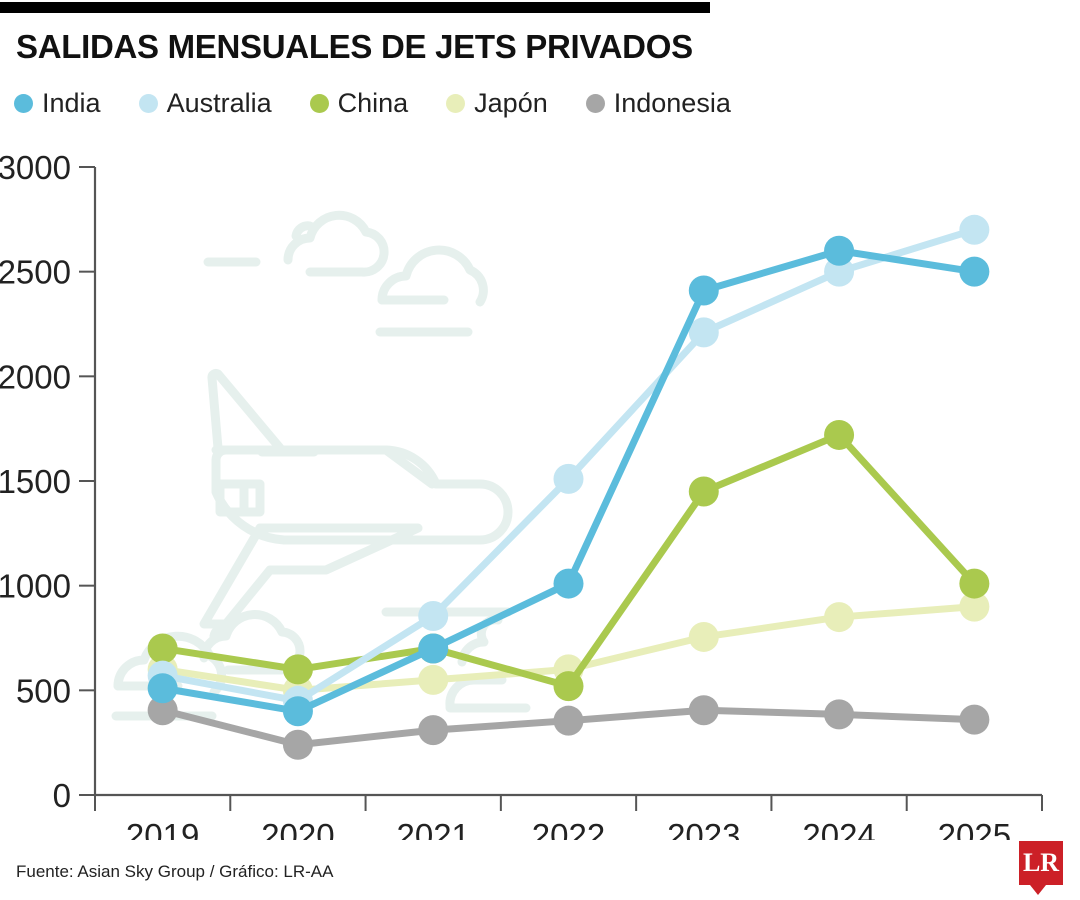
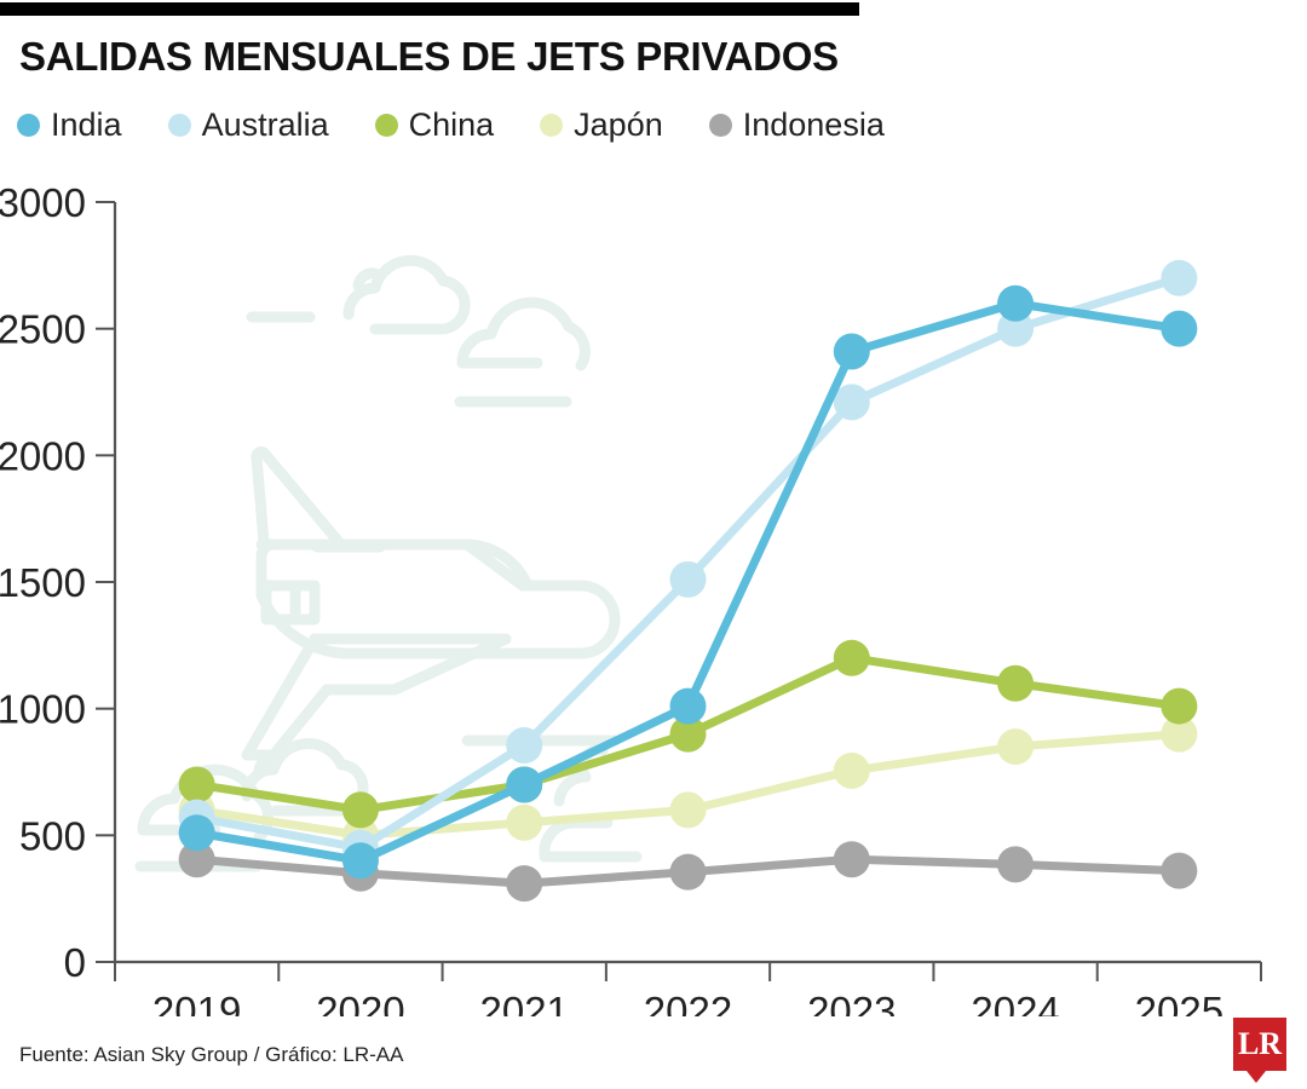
Indonesia/2020: 240 -> 350
China/2022: 520 -> 900
China/2023: 1450 -> 1200
China/2024: 1720 -> 1100
